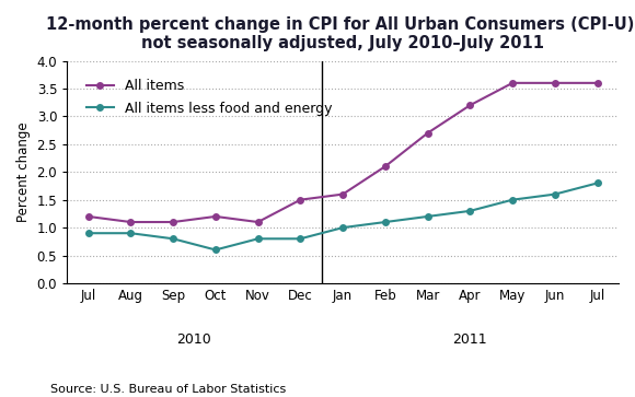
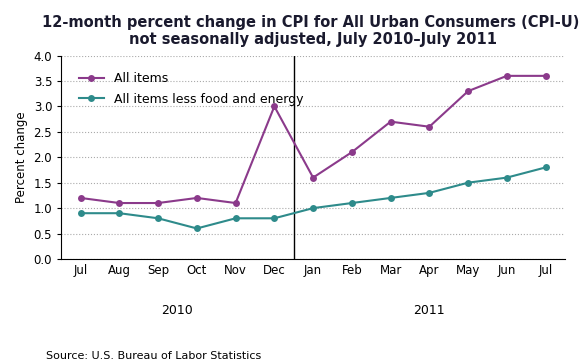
All items/Dec: 1.5 -> 3.0
All items/Apr: 3.2 -> 2.6
All items/May: 3.6 -> 3.3
